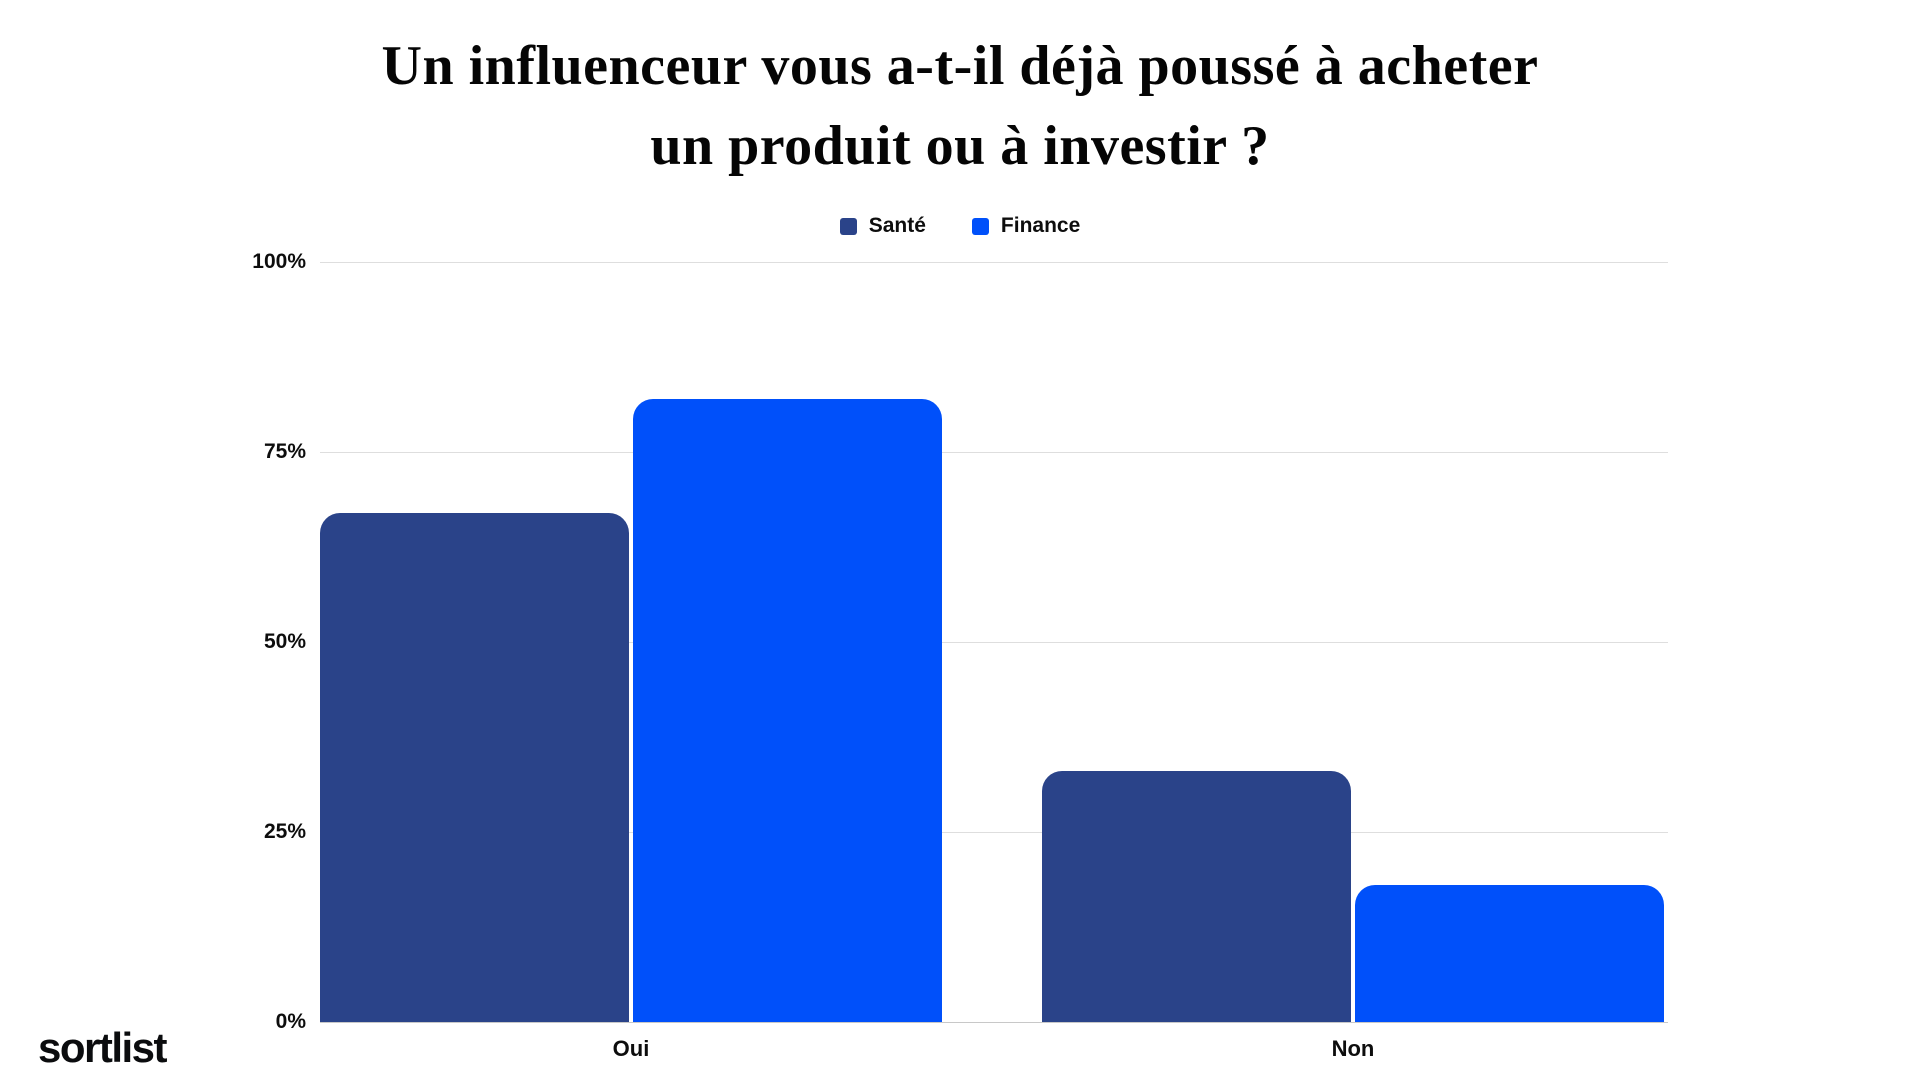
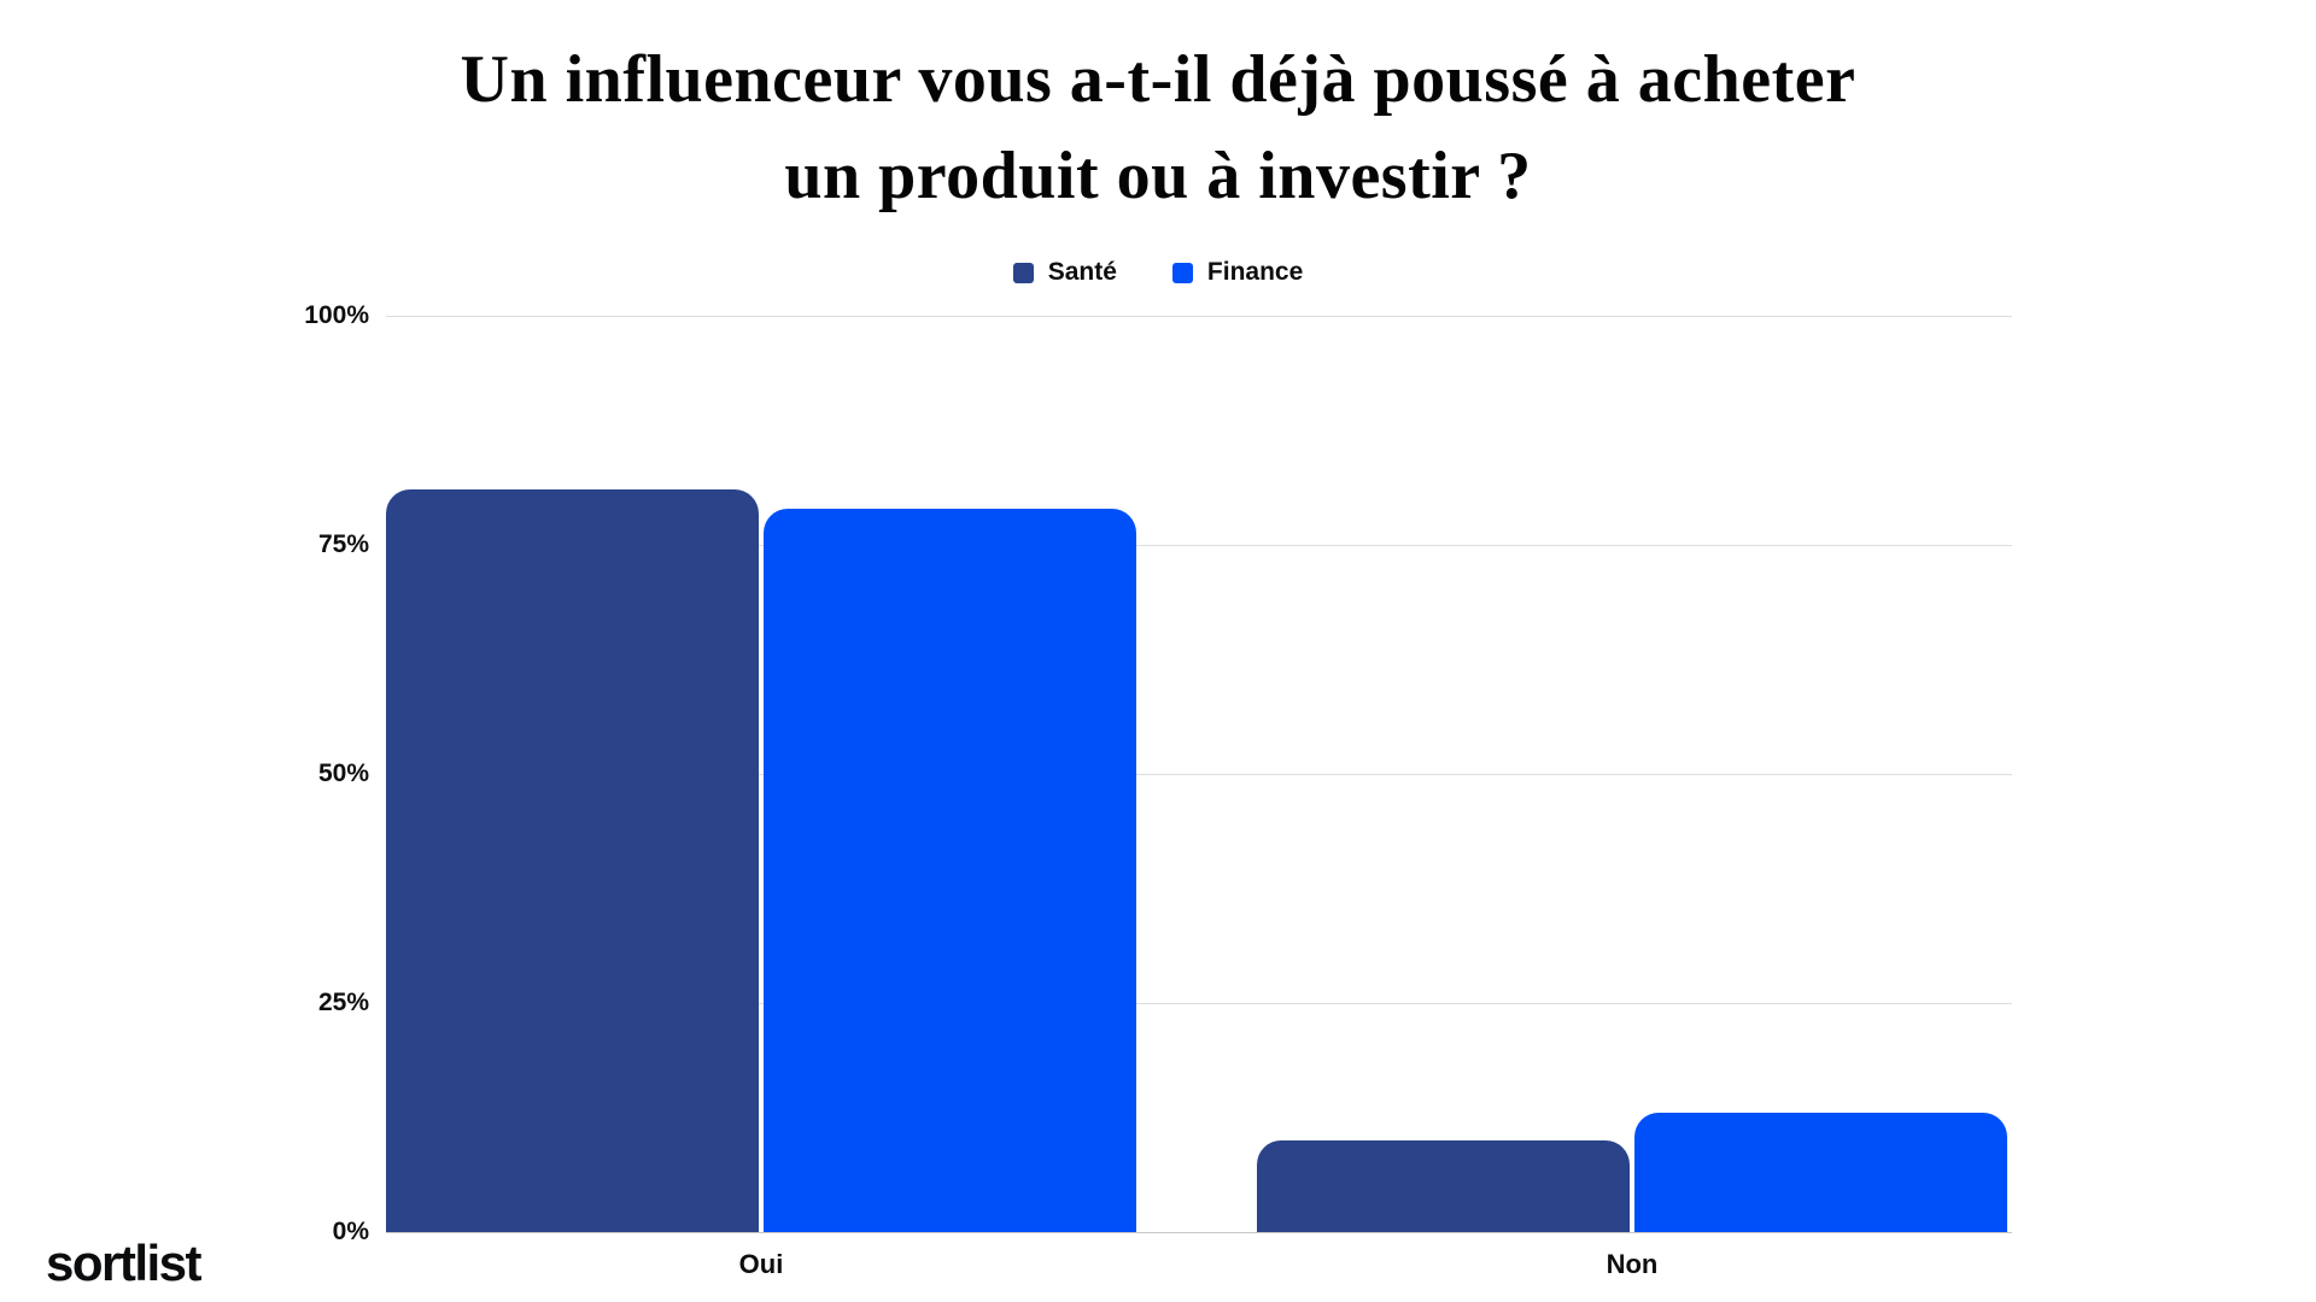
Santé/Oui: 67% -> 81%
Finance/Oui: 82% -> 79%
Santé/Non: 33% -> 10%
Finance/Non: 18% -> 13%
